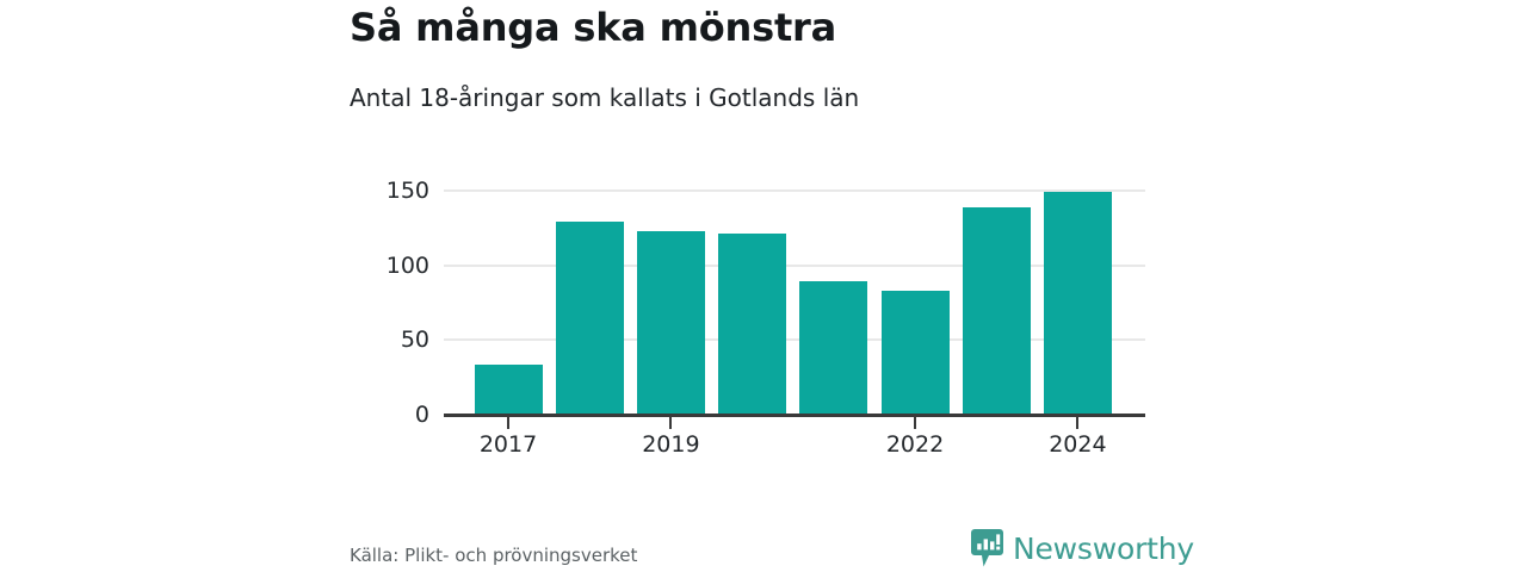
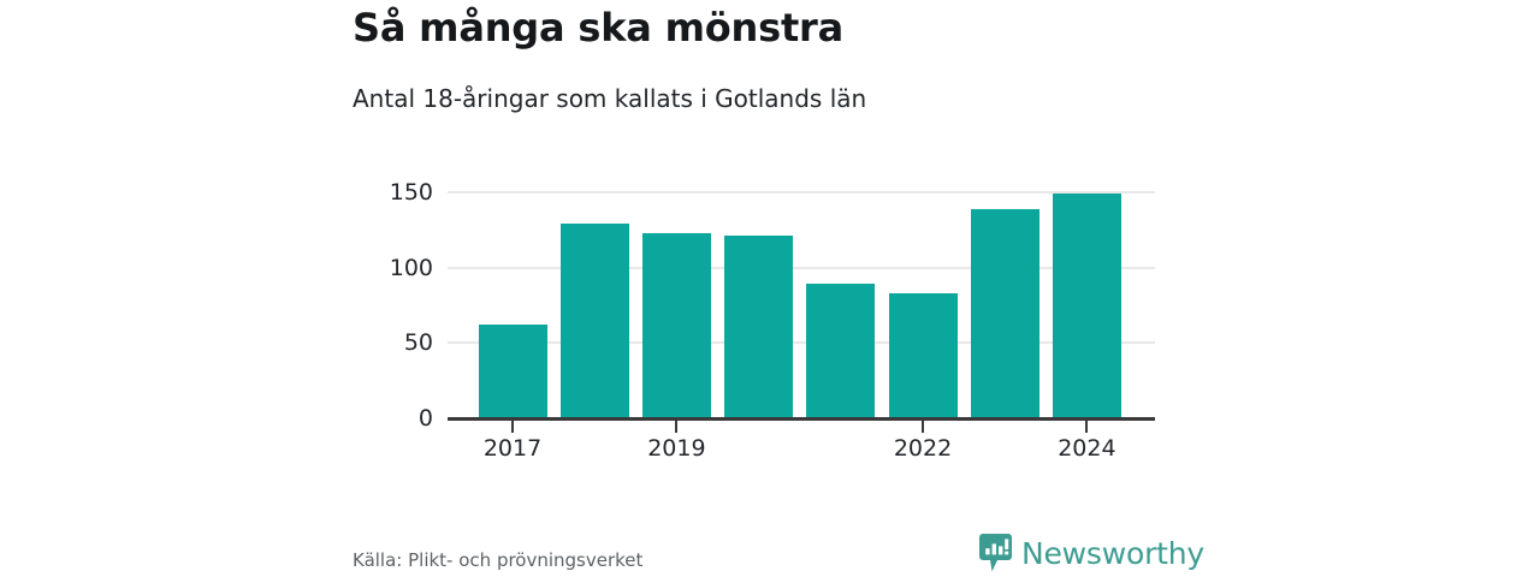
2017: 34 -> 63
